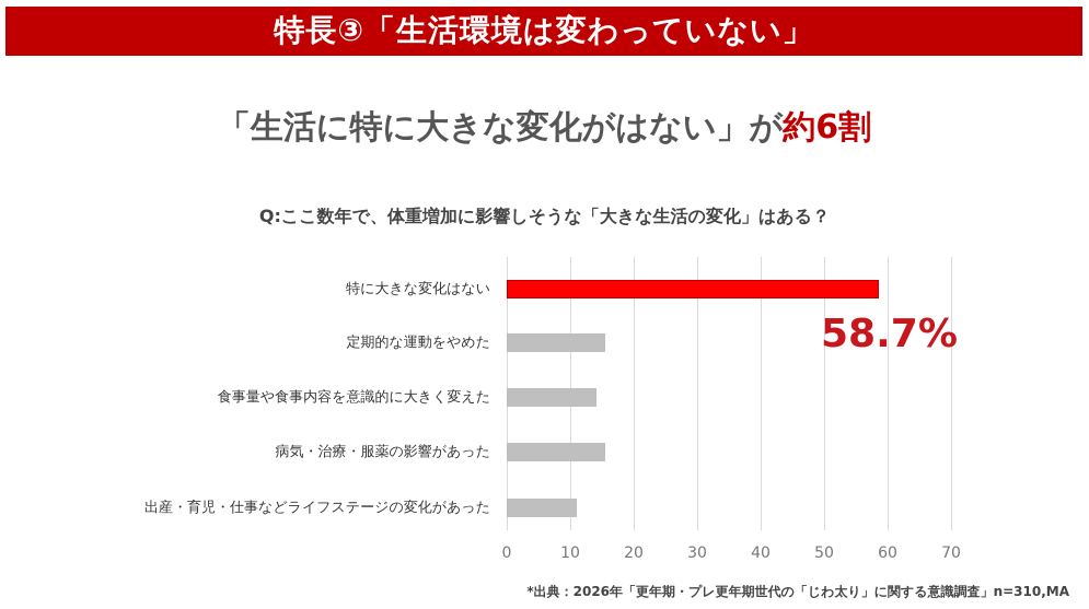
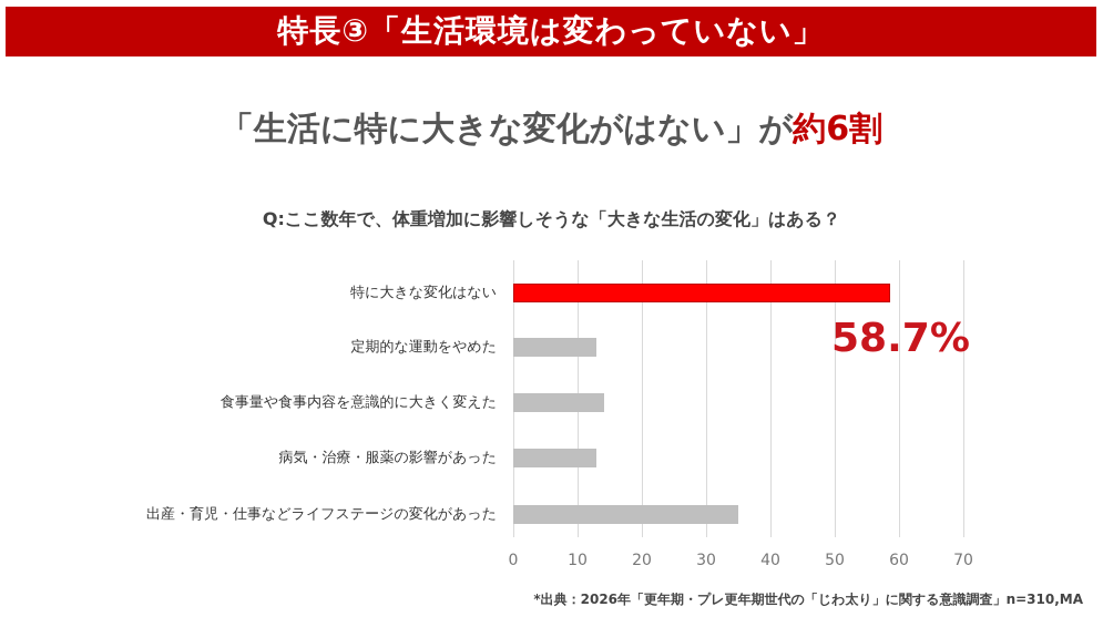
定期的な運動をやめた: 16 -> 13
病気・治療・服薬の影響があった: 16 -> 13
出産・育児・仕事などライフステージの変化があった: 11 -> 35
